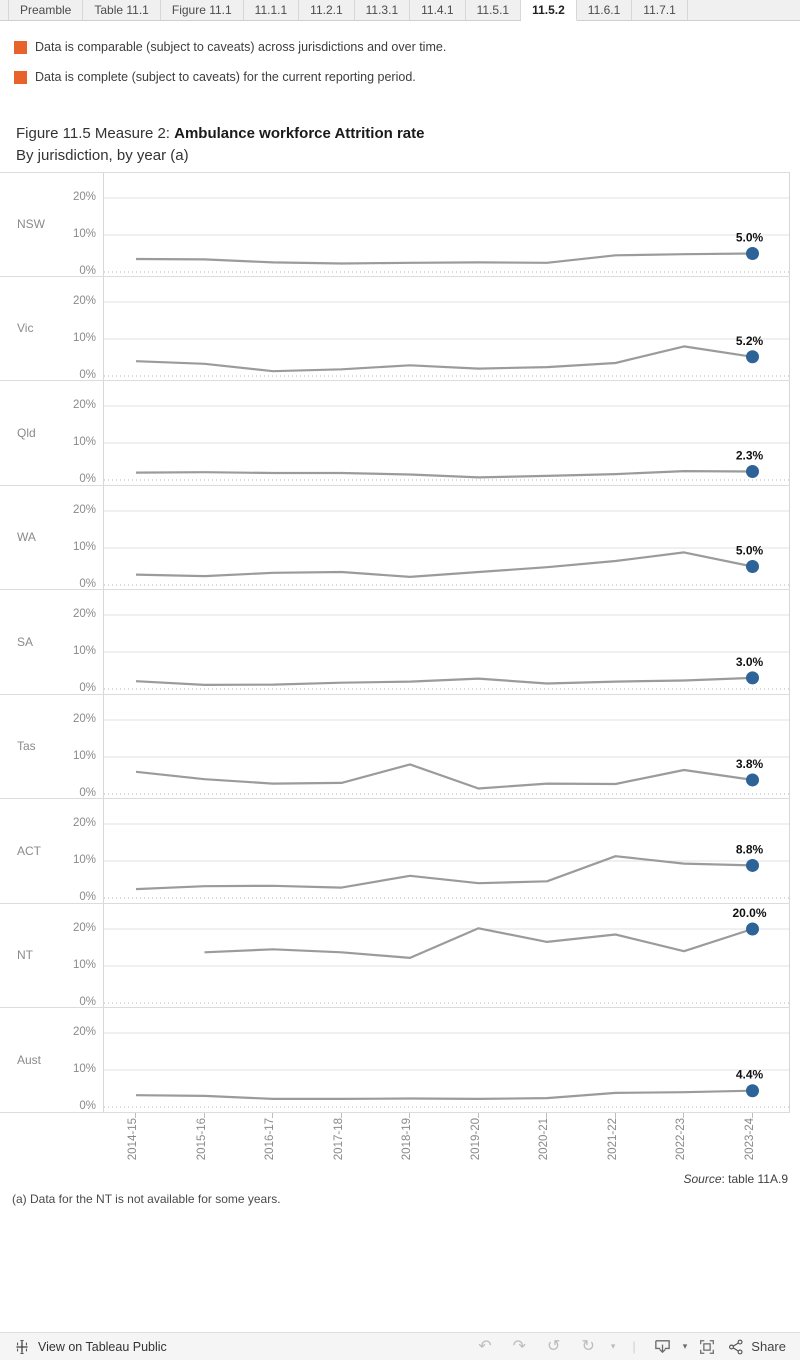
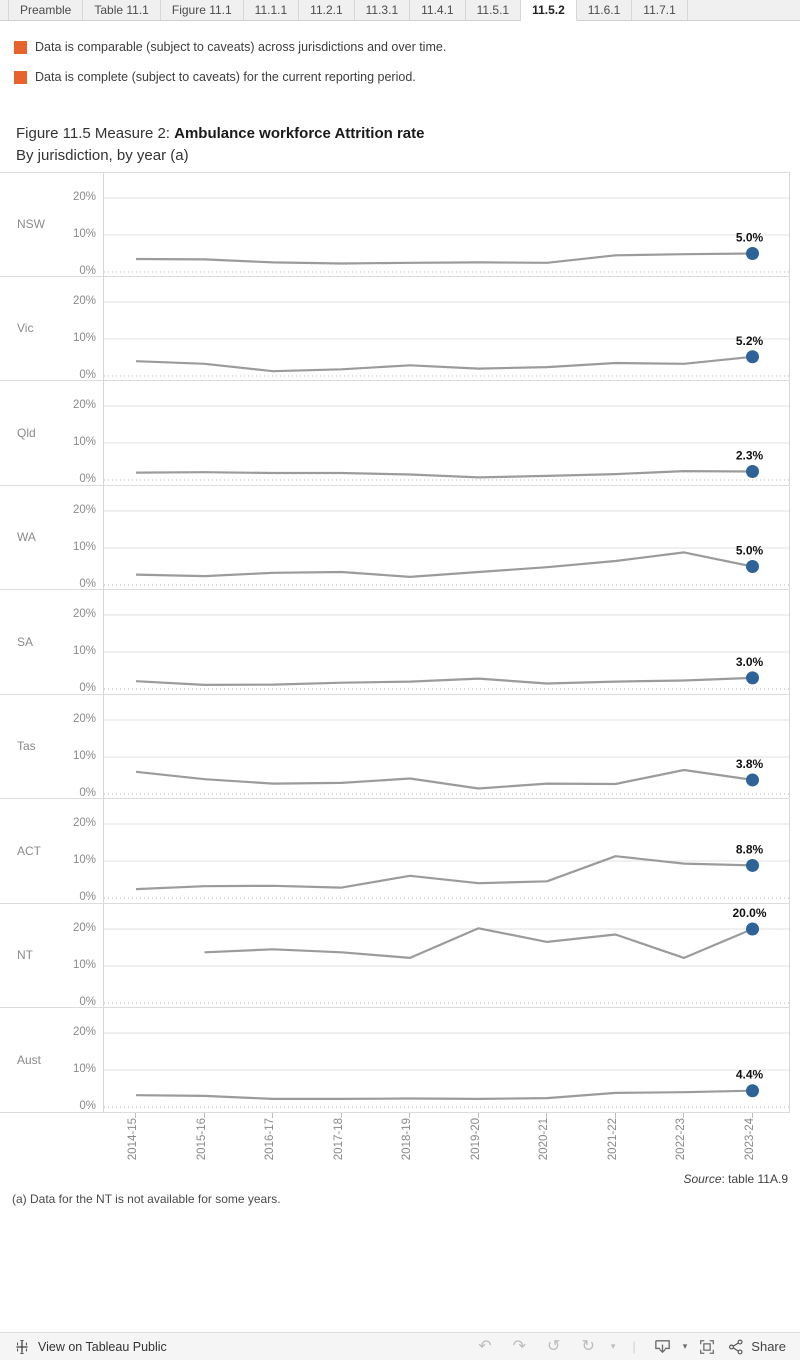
Tas/2018-19: 8% -> 4%
Vic/2022-23: 8% -> 3%
NT/2022-23: 14% -> 12%
